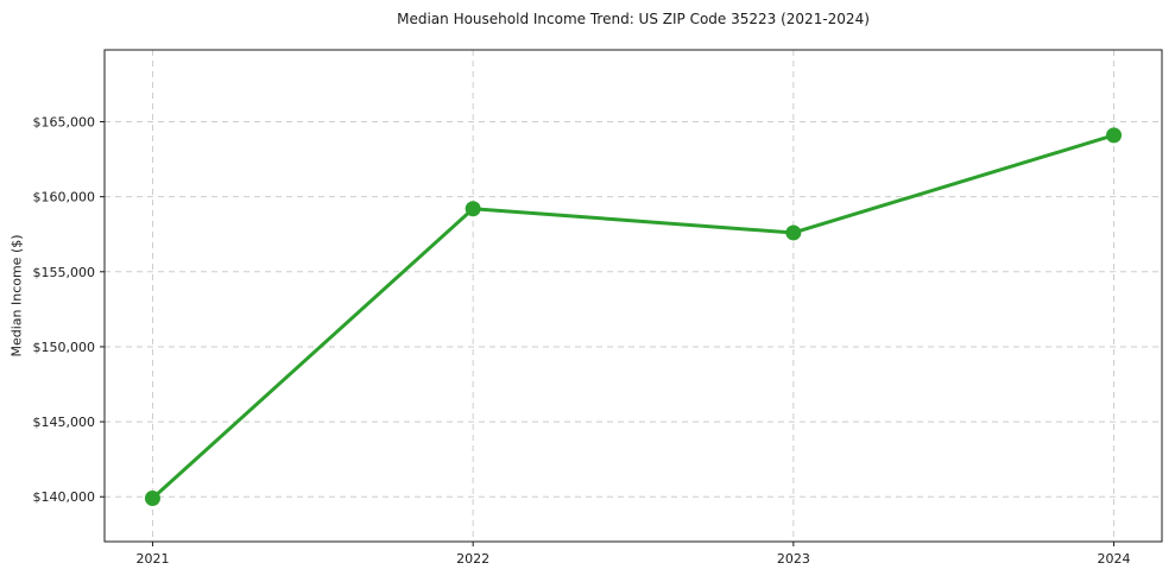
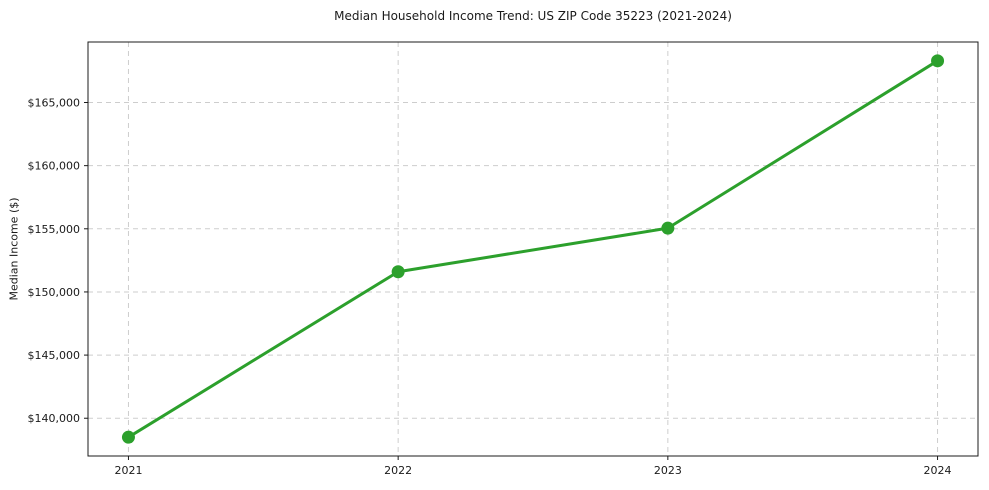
2021: $139900 -> $138500
2022: $159200 -> $151600
2023: $157600 -> $155000
2024: $164100 -> $168300
